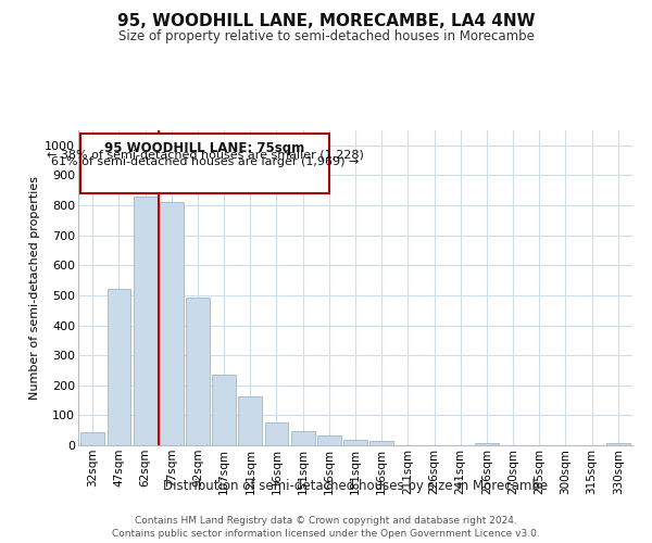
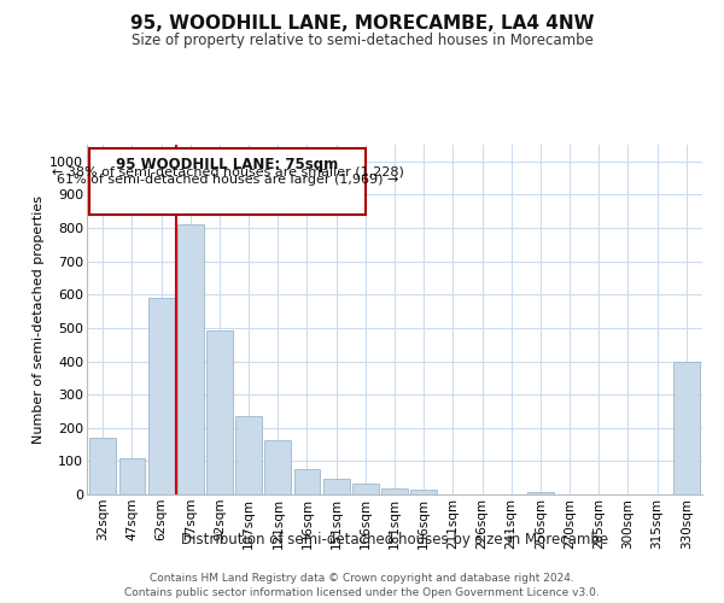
32sqm: 43 -> 170
47sqm: 520 -> 110
62sqm: 828 -> 590
330sqm: 7 -> 400
